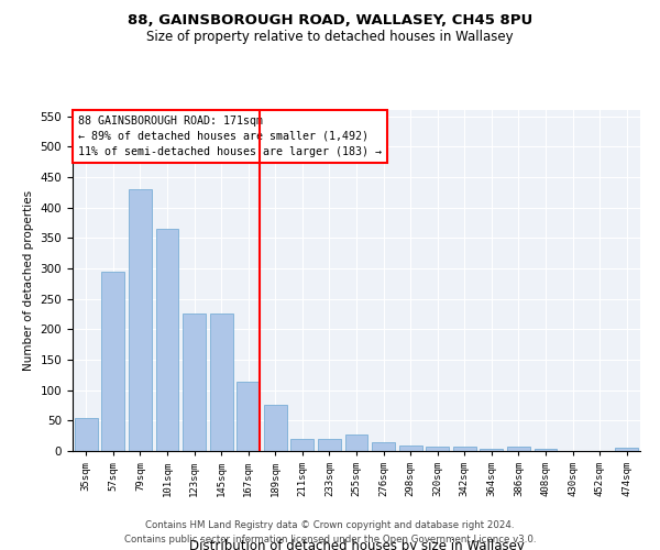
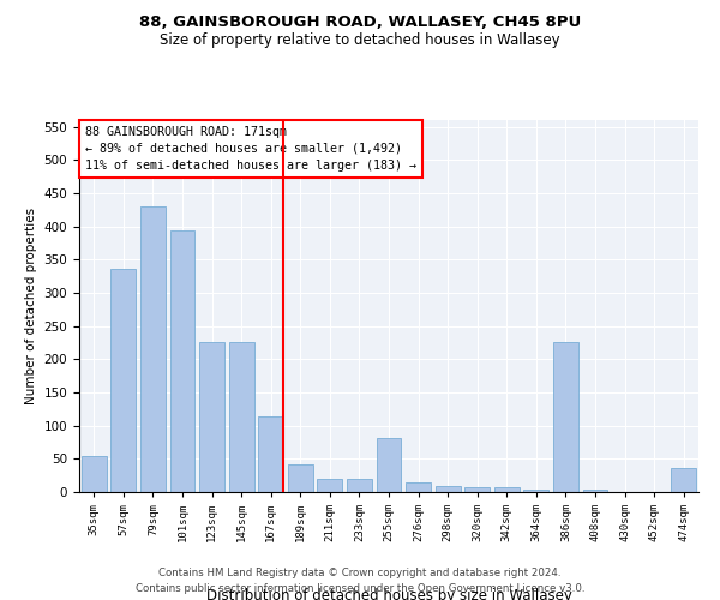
57sqm: 295 -> 336
101sqm: 365 -> 394
189sqm: 75 -> 42
255sqm: 28 -> 82
386sqm: 7 -> 226
474sqm: 5 -> 36
